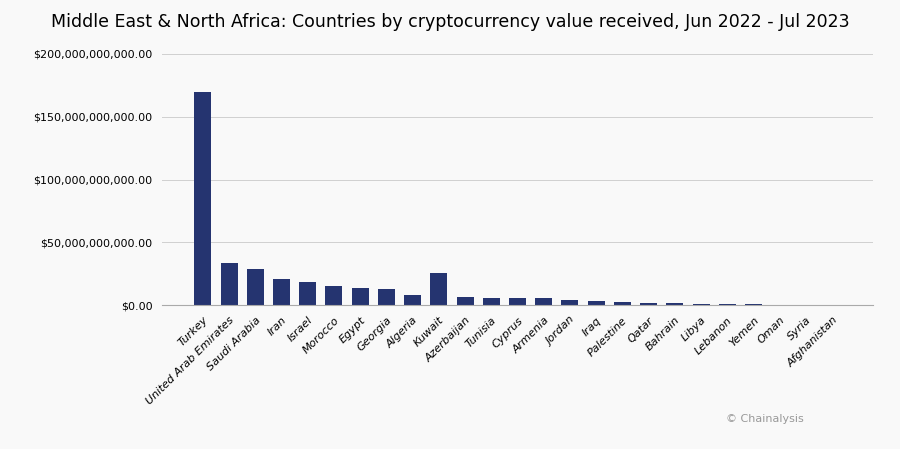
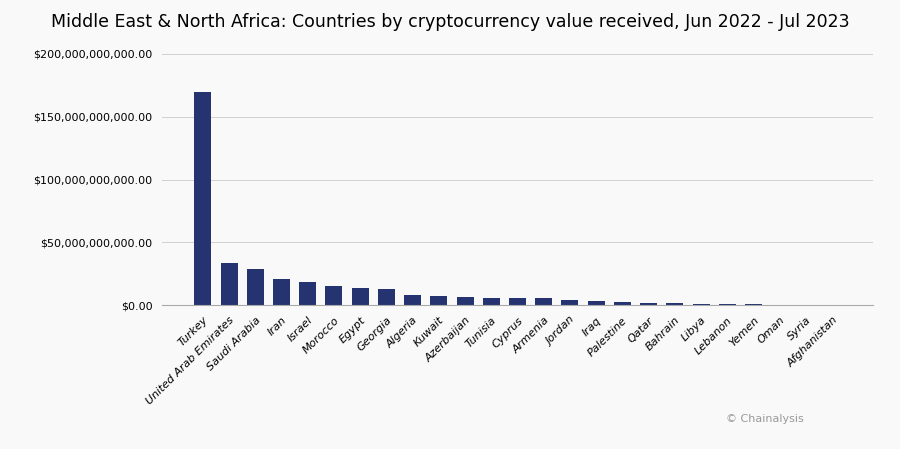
Kuwait: $26,000,000,000 -> $8,000,000,000
